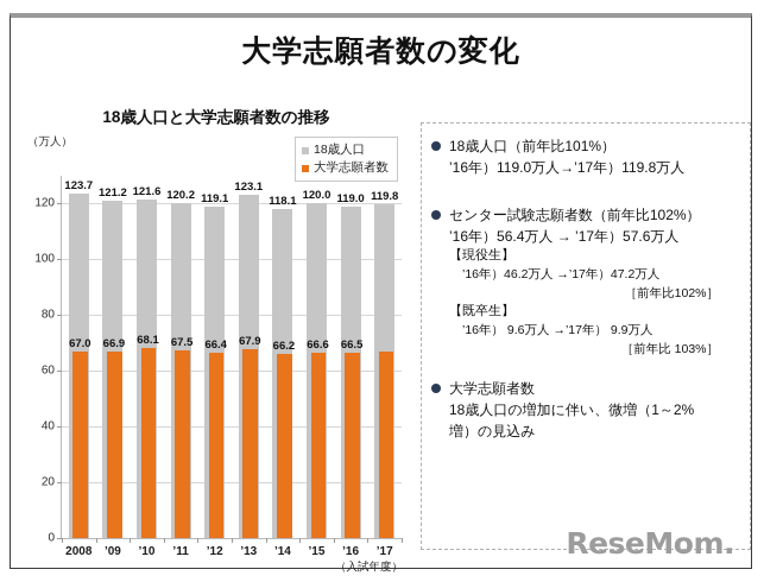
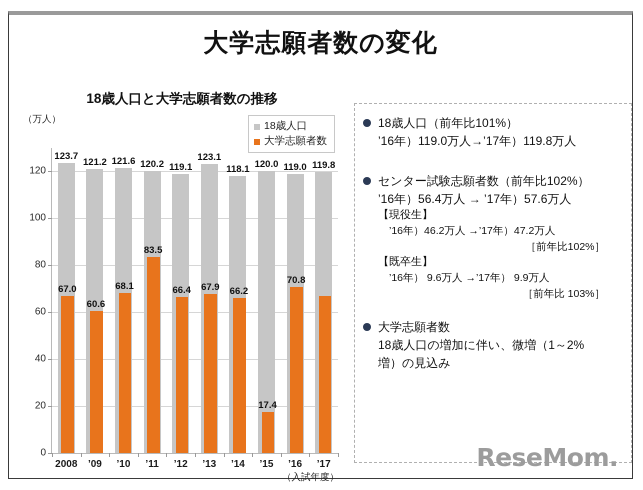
大学志願者数/’09: 66.9 -> 60.6
大学志願者数/’11: 67.5 -> 83.5
大学志願者数/’15: 66.6 -> 17.4
大学志願者数/’16: 66.5 -> 70.8
